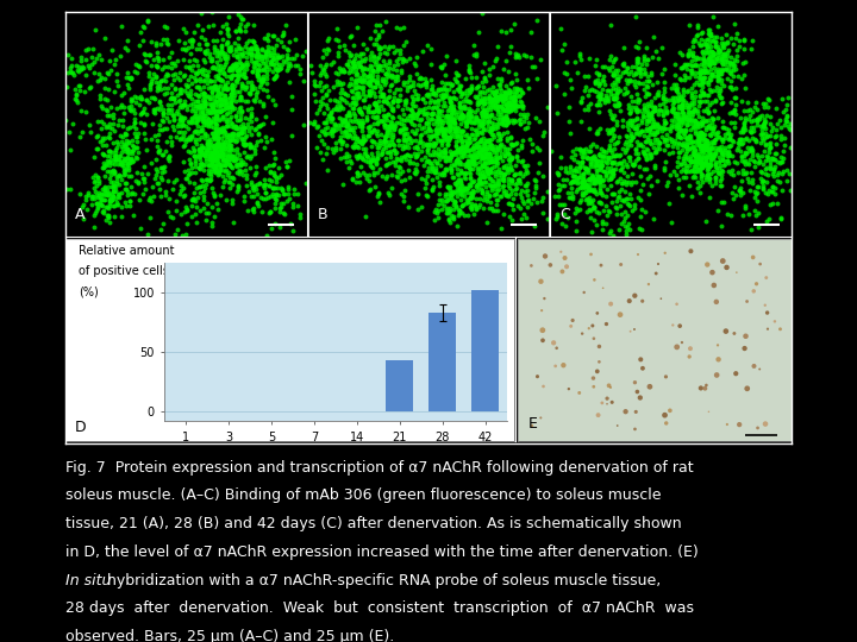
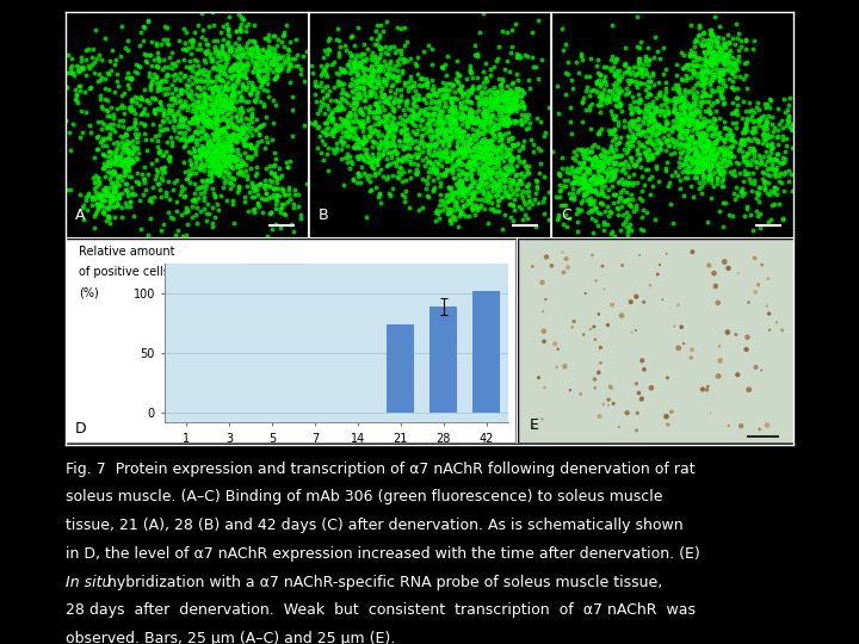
21: 43 -> 74
28: 83 -> 89
